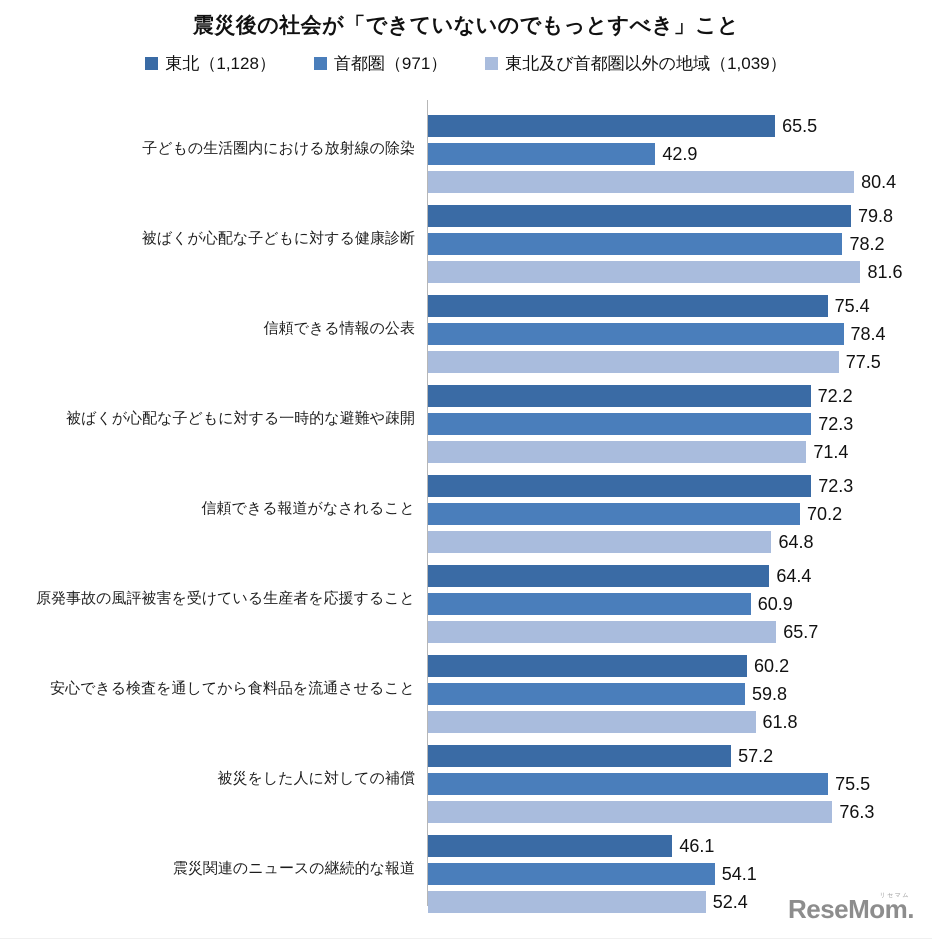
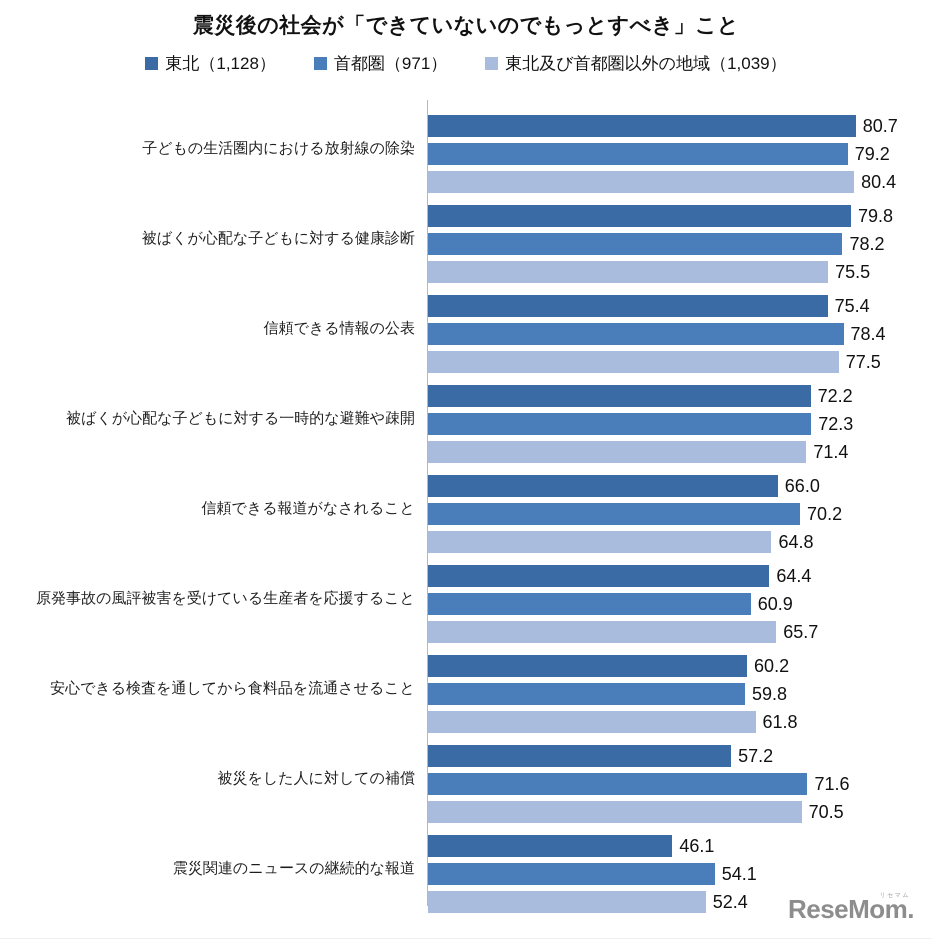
東北（1,128）/子どもの生活圏内における放射線の除染: 65.5 -> 80.7
首都圏（971）/子どもの生活圏内における放射線の除染: 42.9 -> 79.2
東北及び首都圏以外の地域（1,039）/被ばくが心配な子どもに対する健康診断: 81.6 -> 75.5
東北（1,128）/信頼できる報道がなされること: 72.3 -> 66.0
首都圏（971）/被災をした人に対しての補償: 75.5 -> 71.6
東北及び首都圏以外の地域（1,039）/被災をした人に対しての補償: 76.3 -> 70.5
